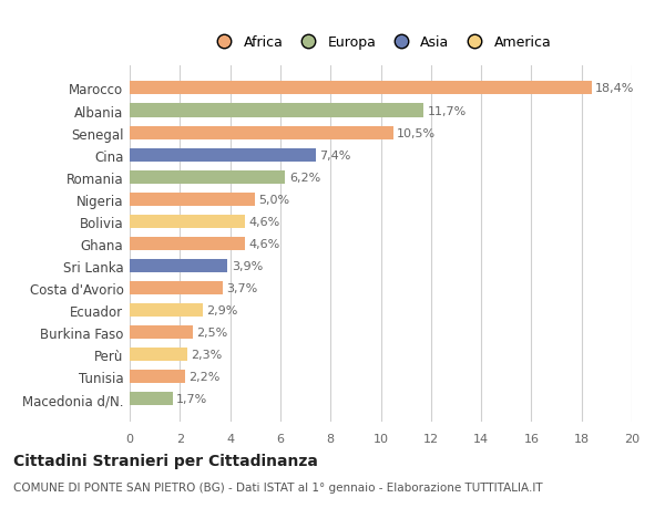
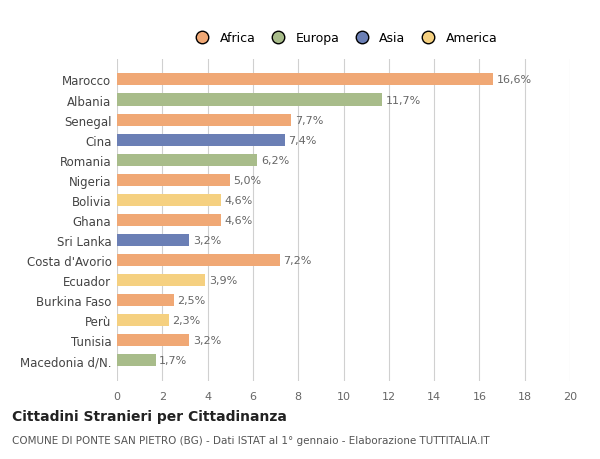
Marocco: 18,4% -> 16,6%
Senegal: 10,5% -> 7,7%
Sri Lanka: 3,9% -> 3,2%
Costa d'Avorio: 3,7% -> 7,2%
Ecuador: 2,9% -> 3,9%
Tunisia: 2,2% -> 3,2%
